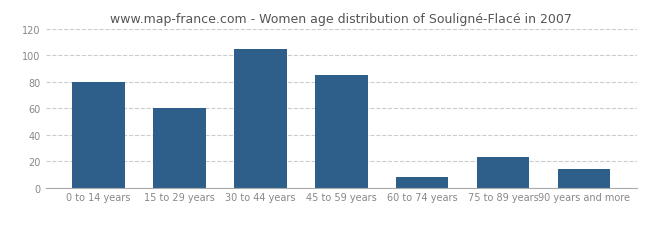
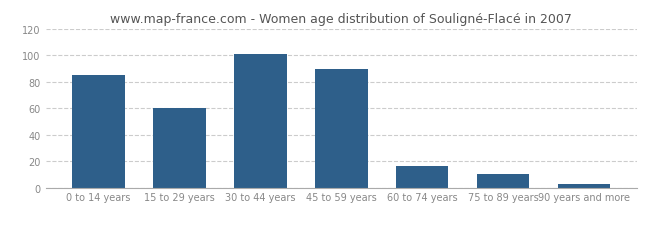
0 to 14 years: 80 -> 85
30 to 44 years: 105 -> 101
45 to 59 years: 85 -> 90
60 to 74 years: 8 -> 16
75 to 89 years: 23 -> 10
90 years and more: 14 -> 3
